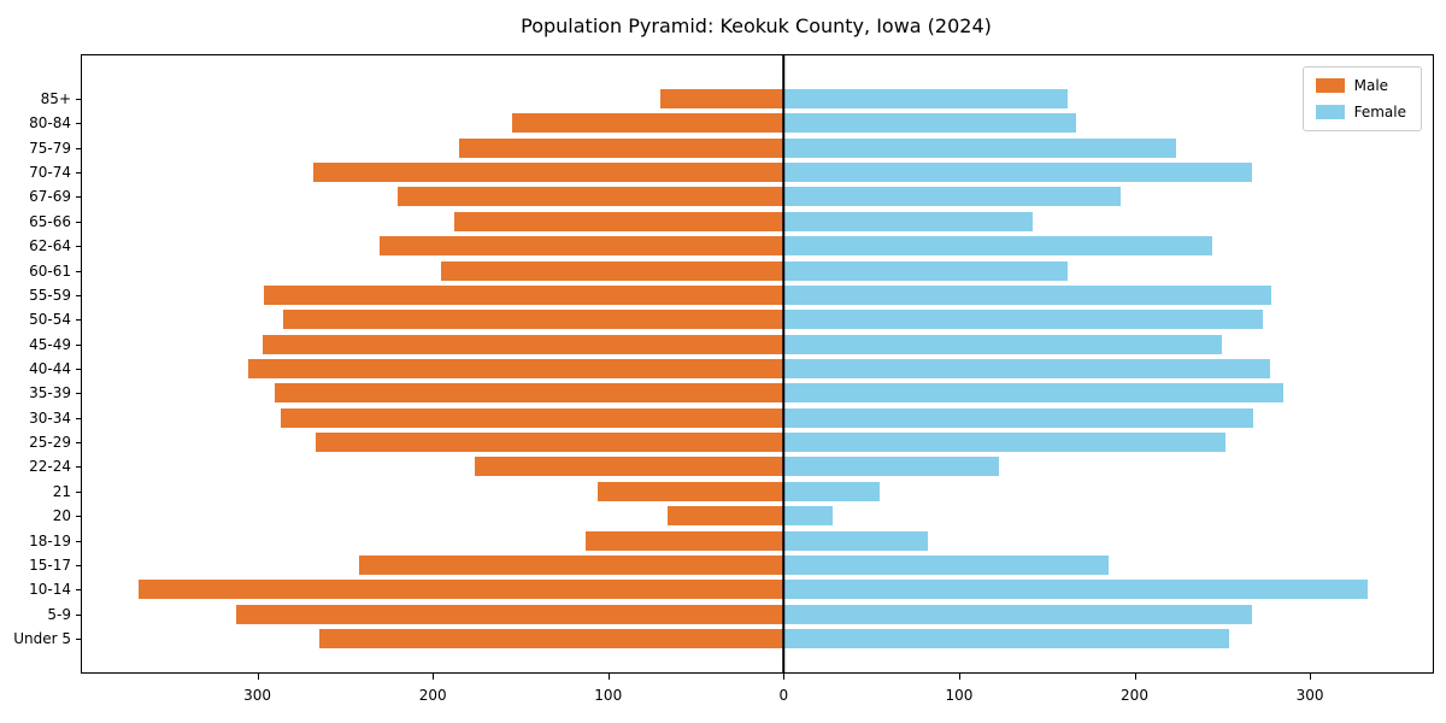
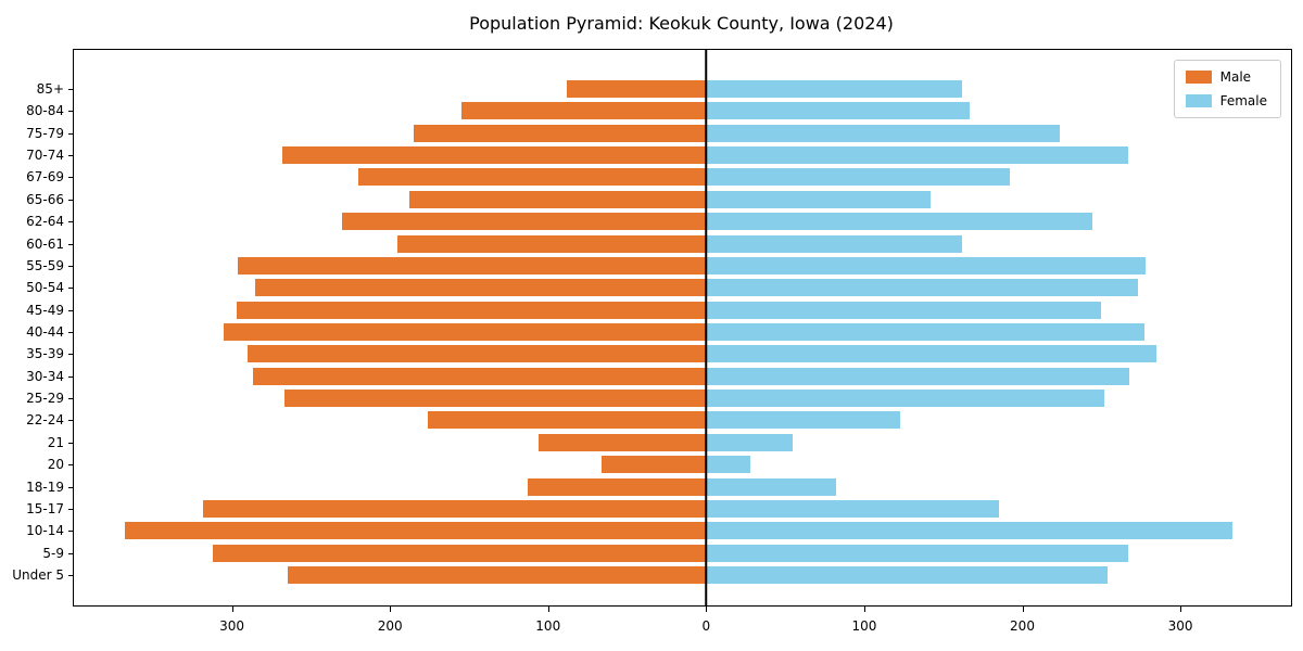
Male/85+: 70 -> 88
Male/15-17: 242 -> 318
